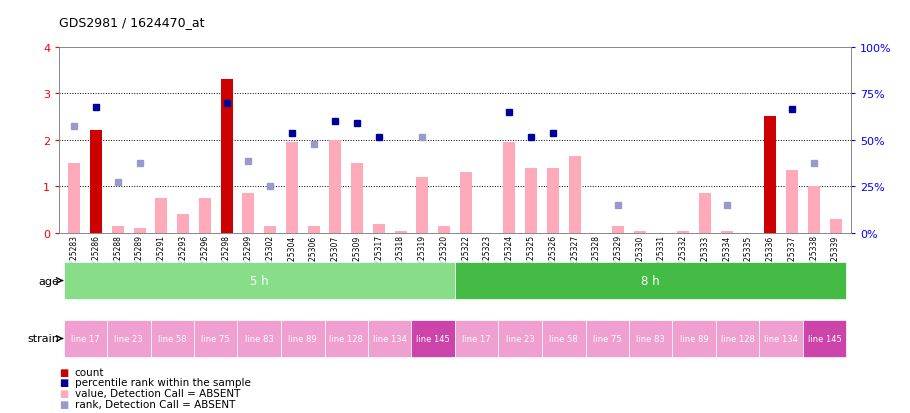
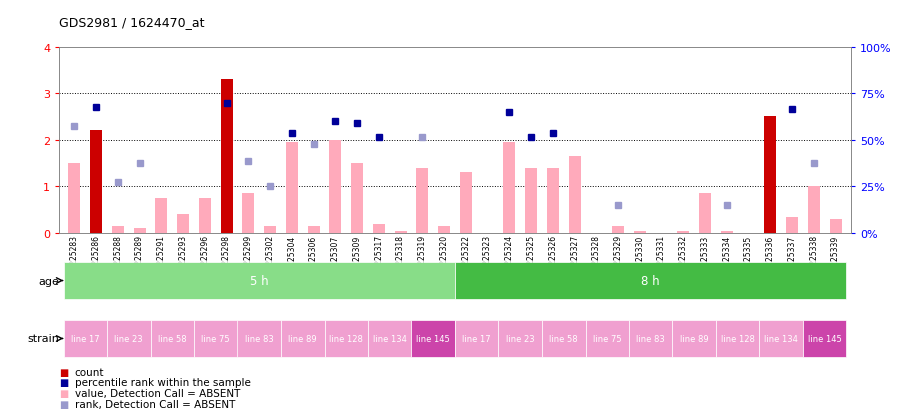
GSM225319: 1.20 -> 1.40
GSM225337: 1.35 -> 0.35
